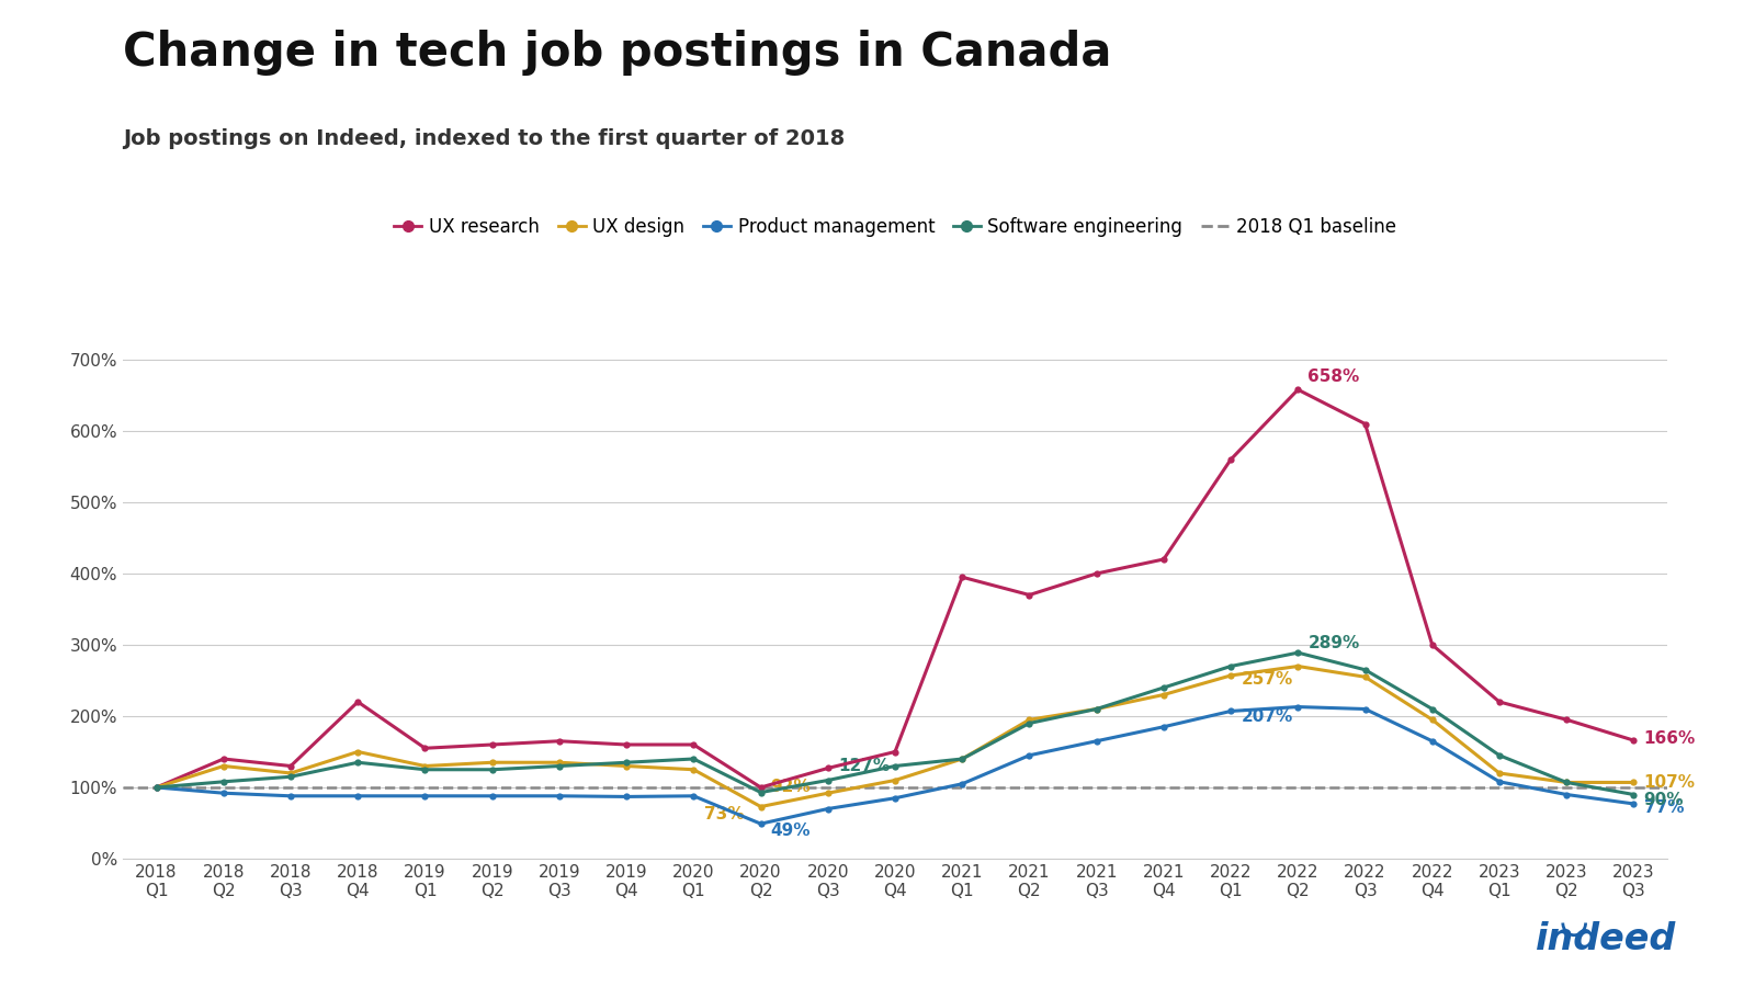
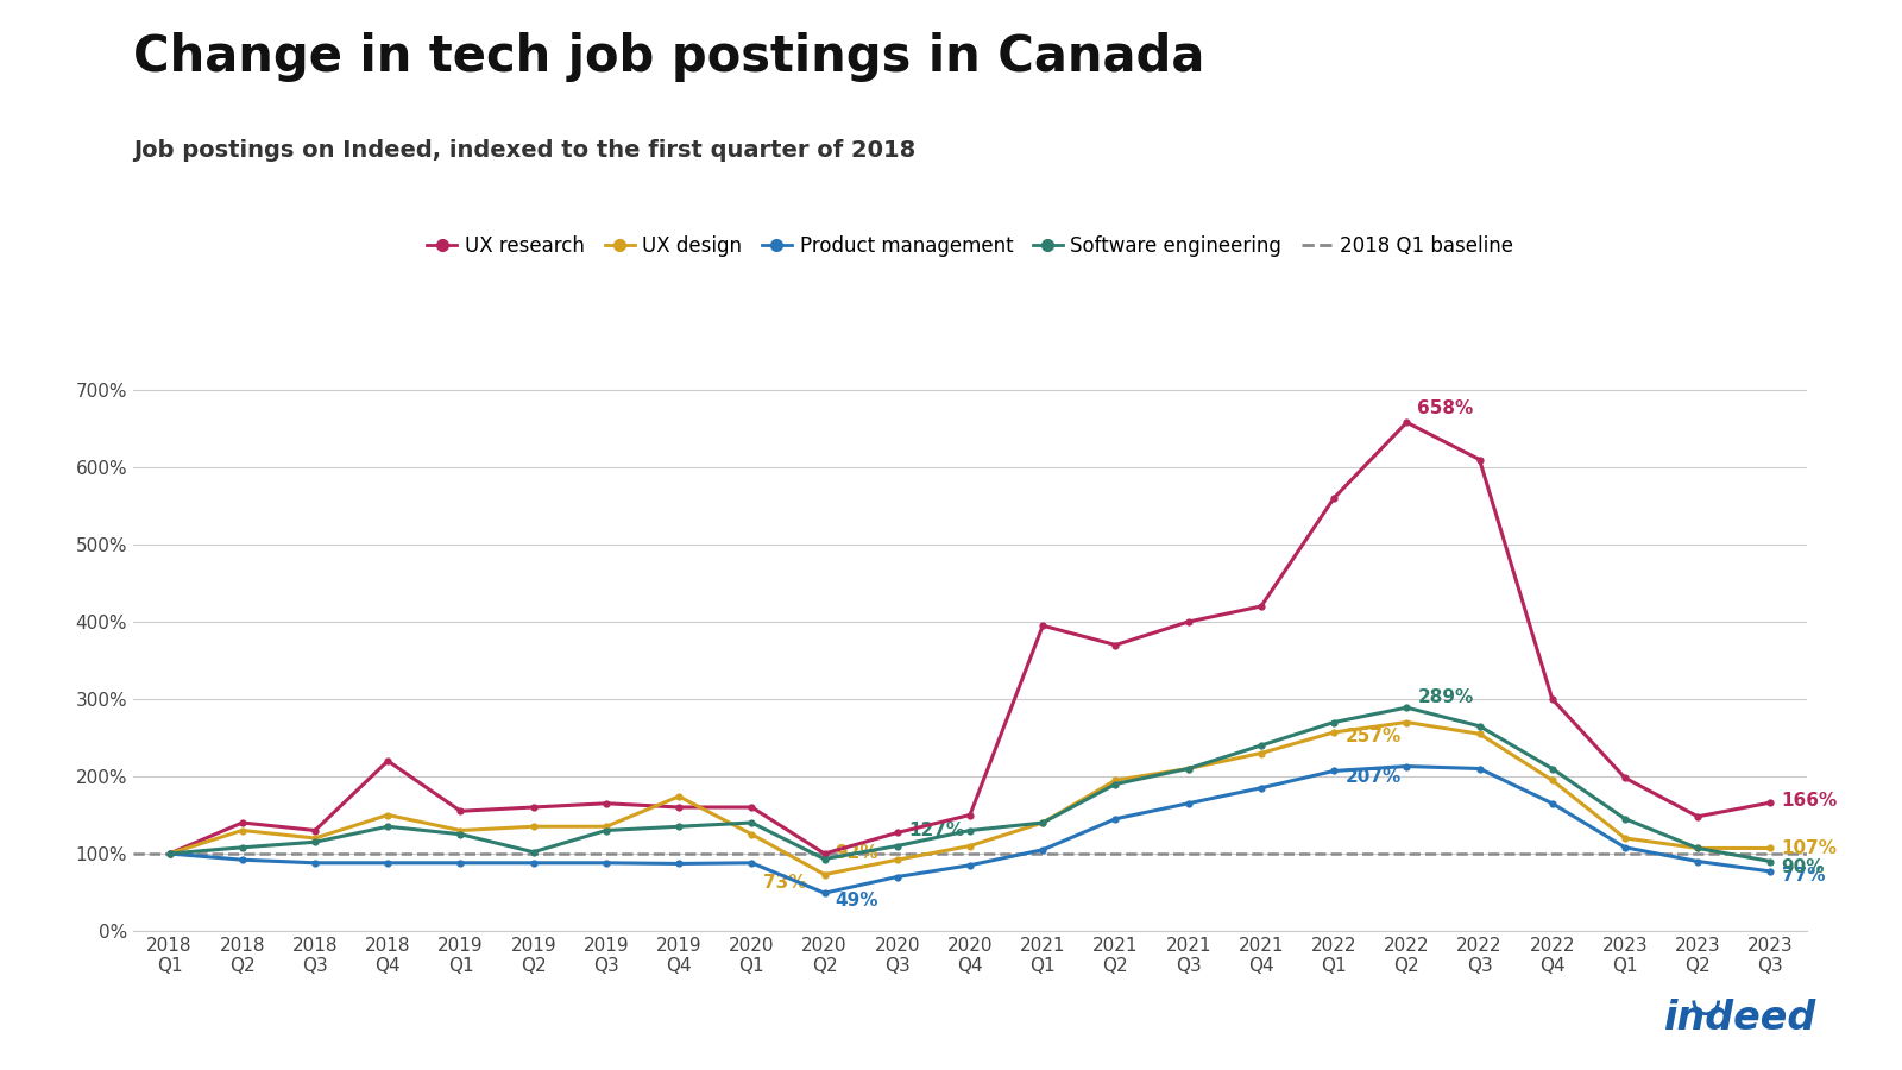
Software engineering/2019 Q2: 125% -> 102%
UX design/2019 Q4: 130% -> 174%
UX research/2023 Q1: 220% -> 198%
UX research/2023 Q2: 195% -> 148%
